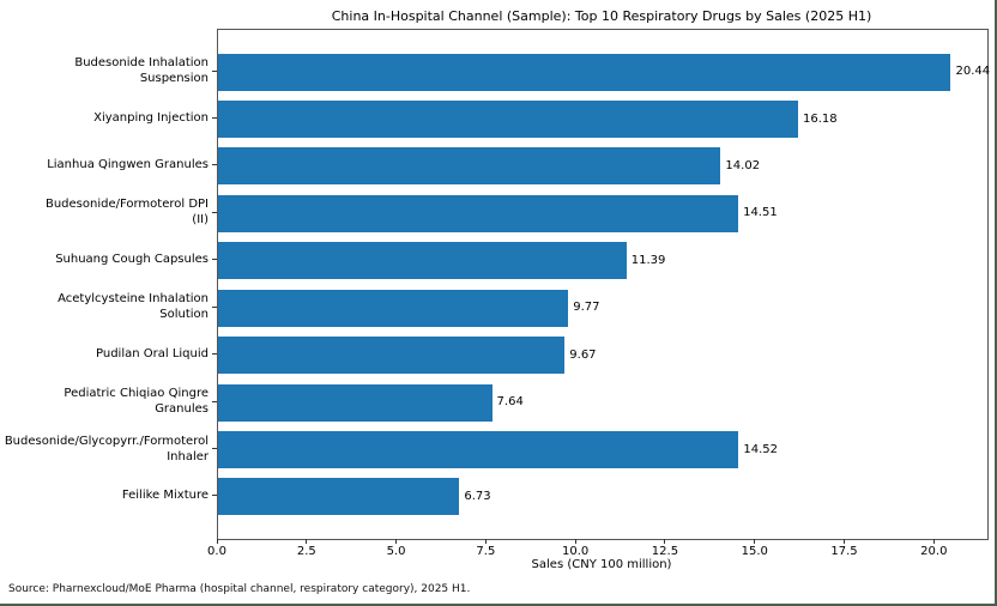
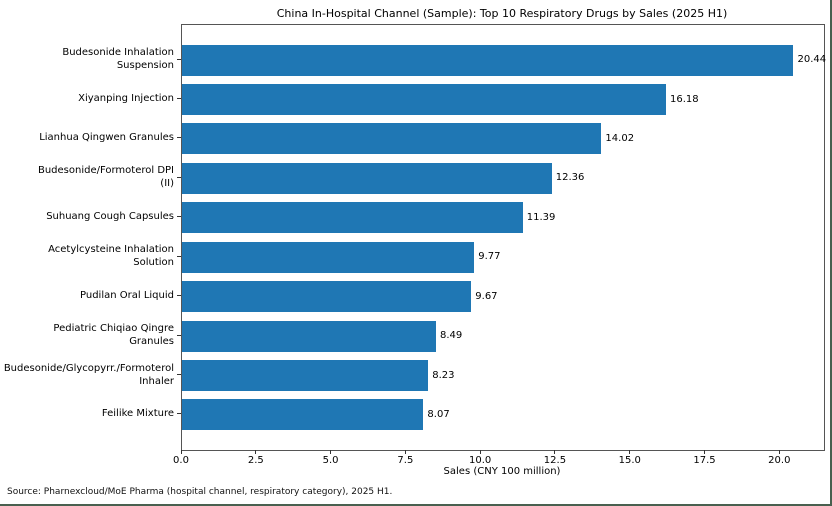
Budesonide/Formoterol DPI (II): 14.51 -> 12.36
Pediatric Chiqiao Qingre Granules: 7.64 -> 8.49
Budesonide/Glycopyrr./Formoterol Inhaler: 14.52 -> 8.23
Feilike Mixture: 6.73 -> 8.07
